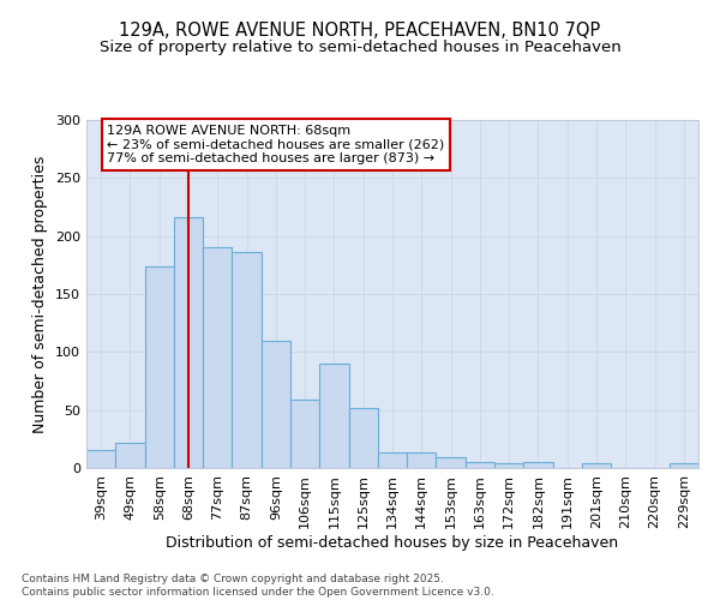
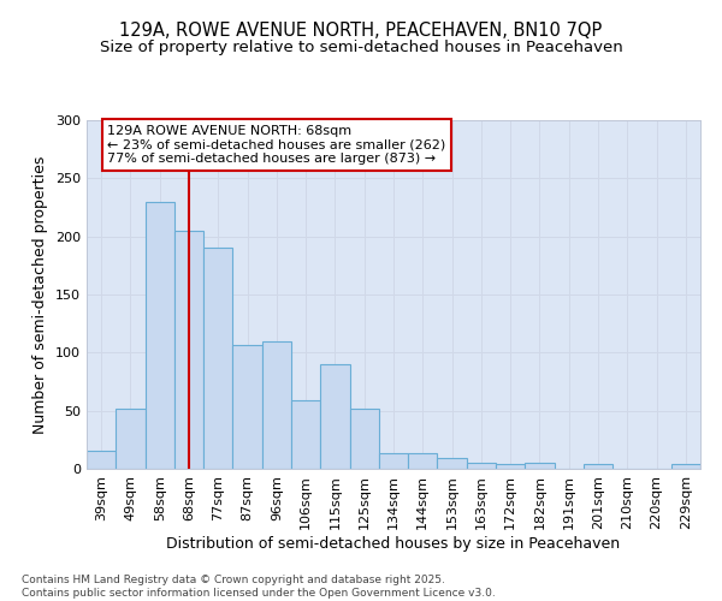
49sqm: 22 -> 52
58sqm: 174 -> 230
68sqm: 216 -> 205
87sqm: 186 -> 107
